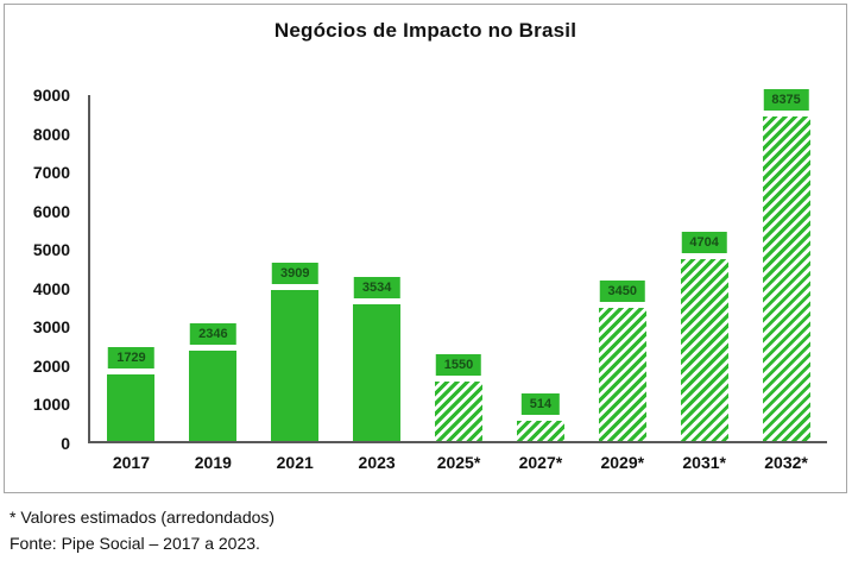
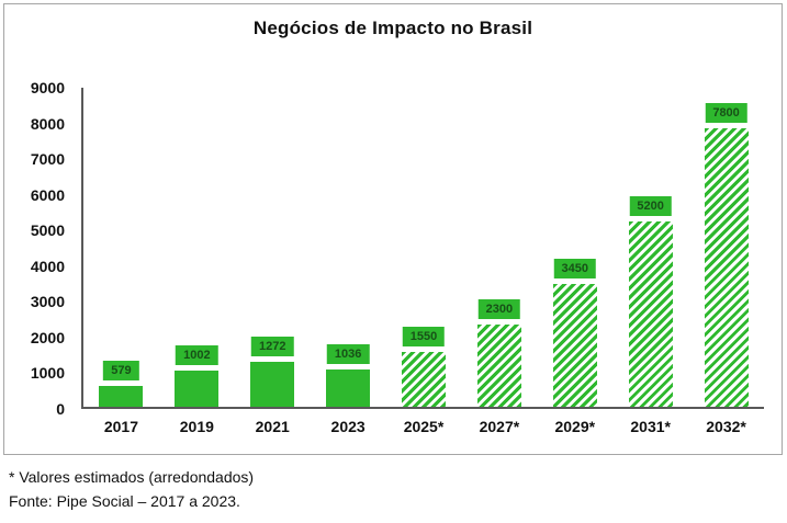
2017: 1729 -> 579
2019: 2346 -> 1002
2021: 3909 -> 1272
2023: 3534 -> 1036
2027*: 514 -> 2300
2031*: 4704 -> 5200
2032*: 8375 -> 7800
